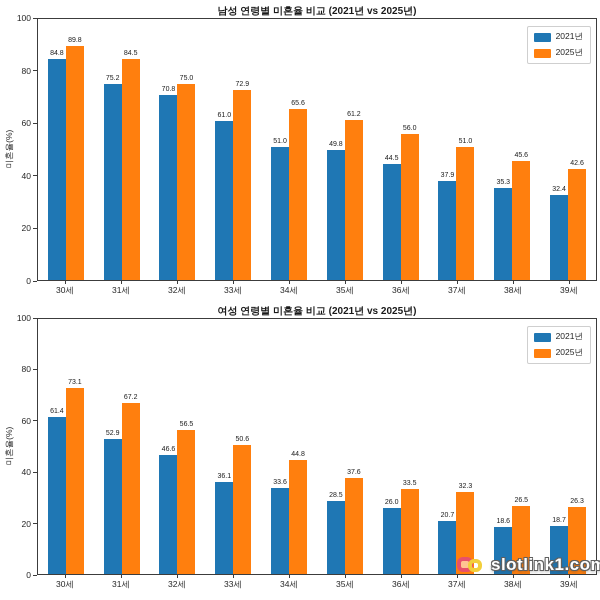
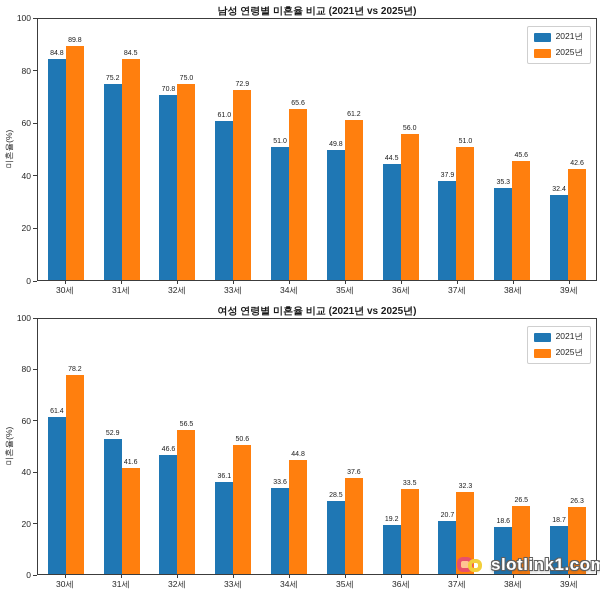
여성 연령별 미혼율 비교 (2021년 vs 2025년)/2025년/30세: 73.1 -> 78.2
여성 연령별 미혼율 비교 (2021년 vs 2025년)/2025년/31세: 67.2 -> 41.6
여성 연령별 미혼율 비교 (2021년 vs 2025년)/2021년/36세: 26.0 -> 19.2
